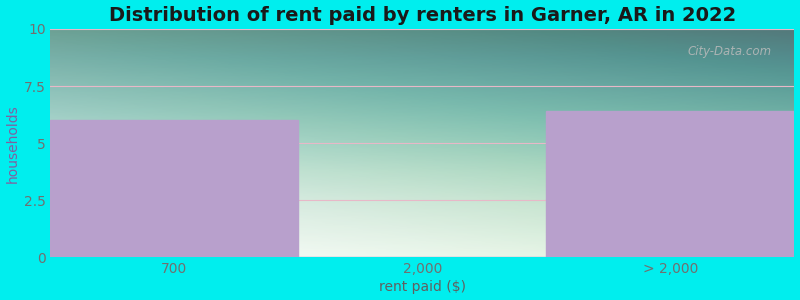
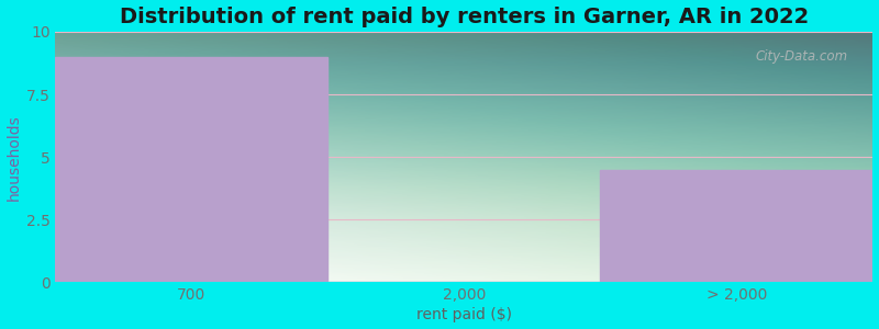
700: 6.0 -> 9.0
> 2,000: 6.4 -> 4.5
